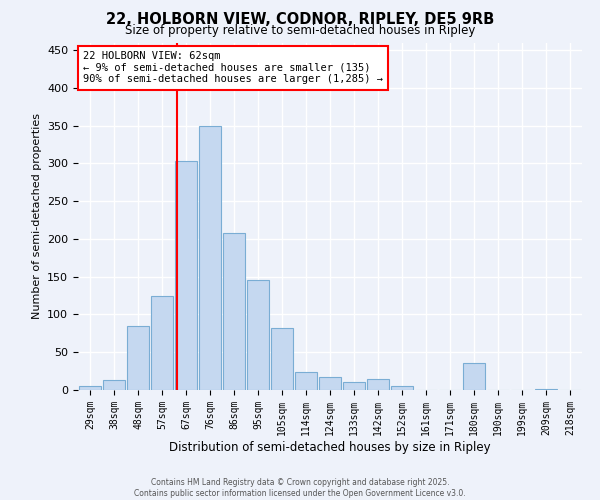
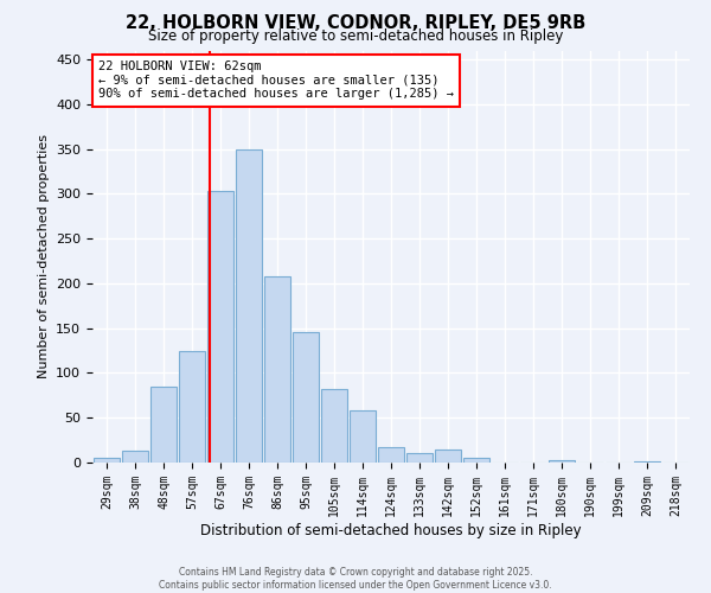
114sqm: 24 -> 58
180sqm: 36 -> 3
